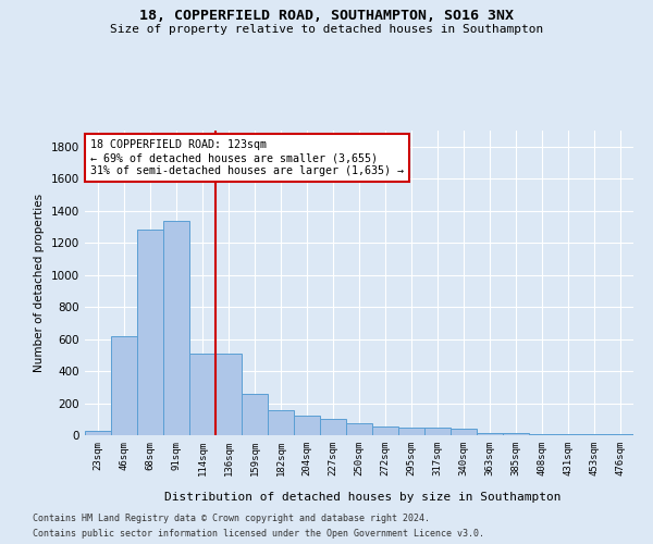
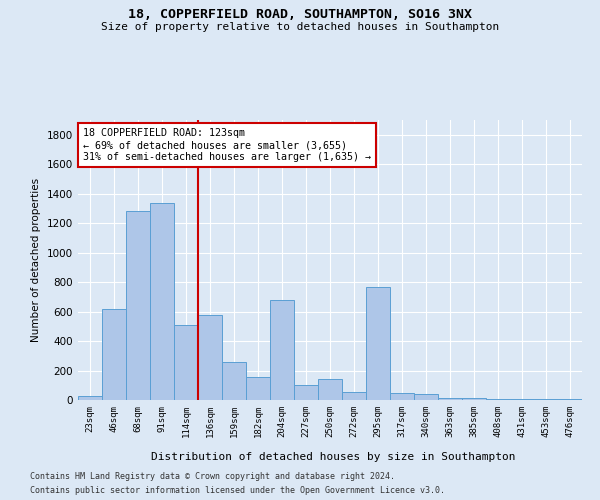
136sqm: 510 -> 580
204sqm: 120 -> 680
250sqm: 80 -> 140
295sqm: 40 -> 770
